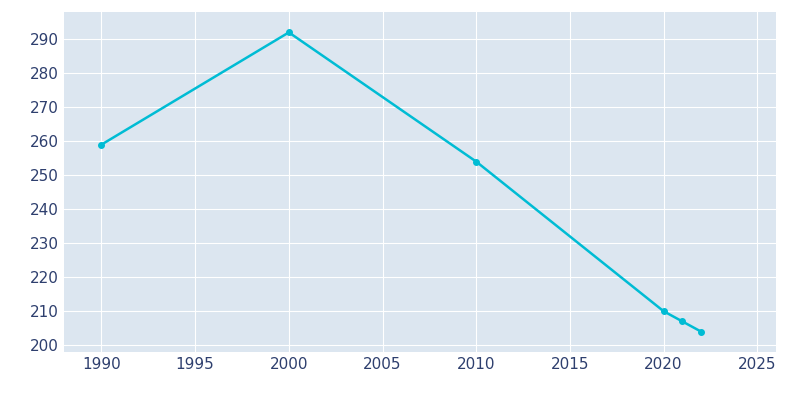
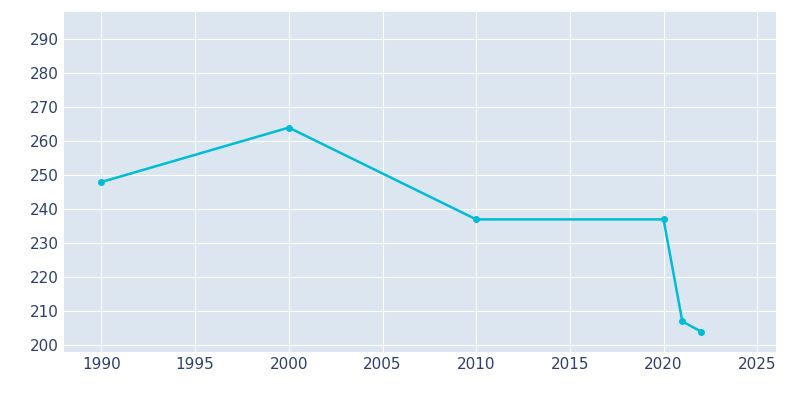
1990: 259 -> 248
2000: 292 -> 264
2010: 254 -> 237
2020: 210 -> 237
